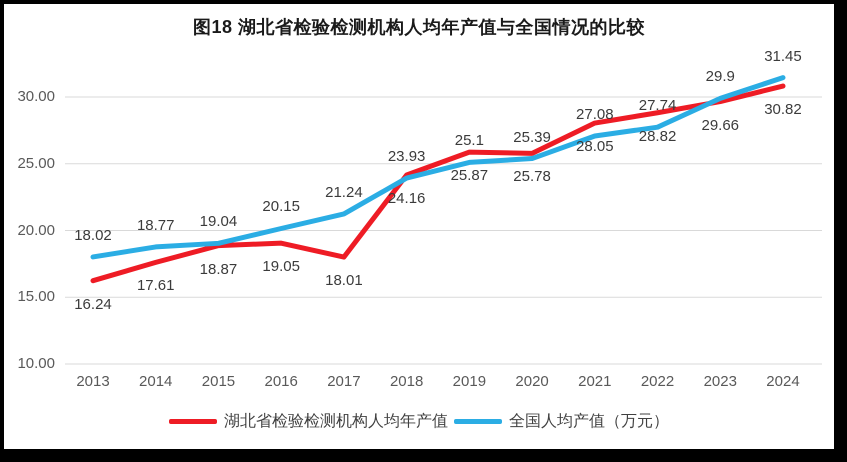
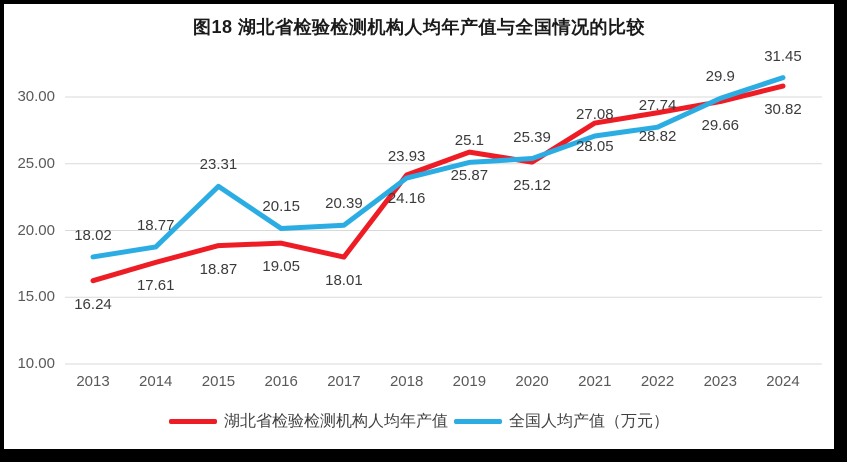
全国人均产值（万元）/2015: 19.04 -> 23.31
全国人均产值（万元）/2017: 21.24 -> 20.39
湖北省检验检测机构人均年产值/2020: 25.78 -> 25.12
